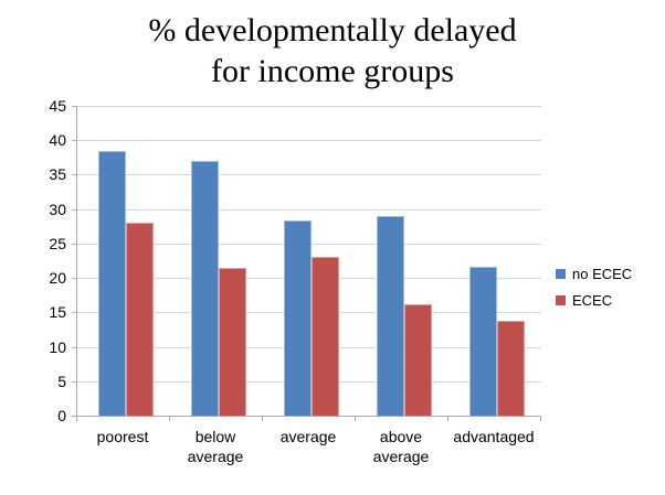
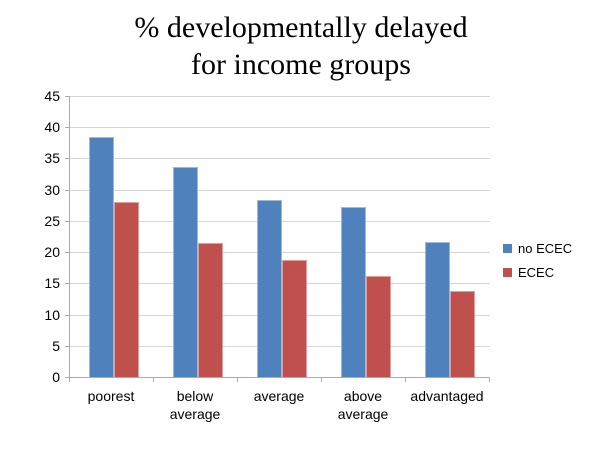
no ECEC/below average: 37 -> 34
ECEC/average: 23 -> 19
no ECEC/above average: 29 -> 27
